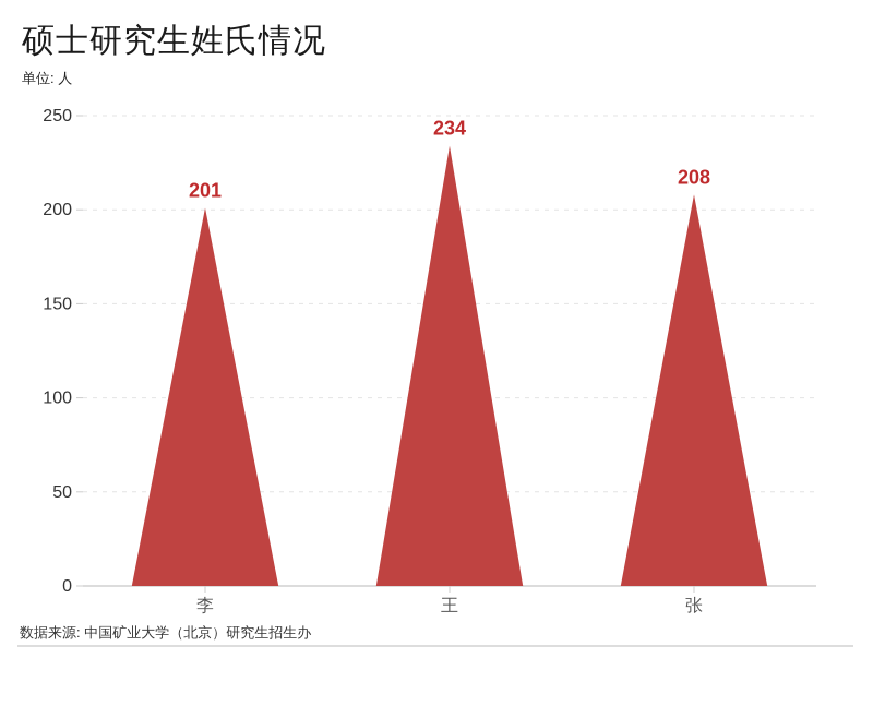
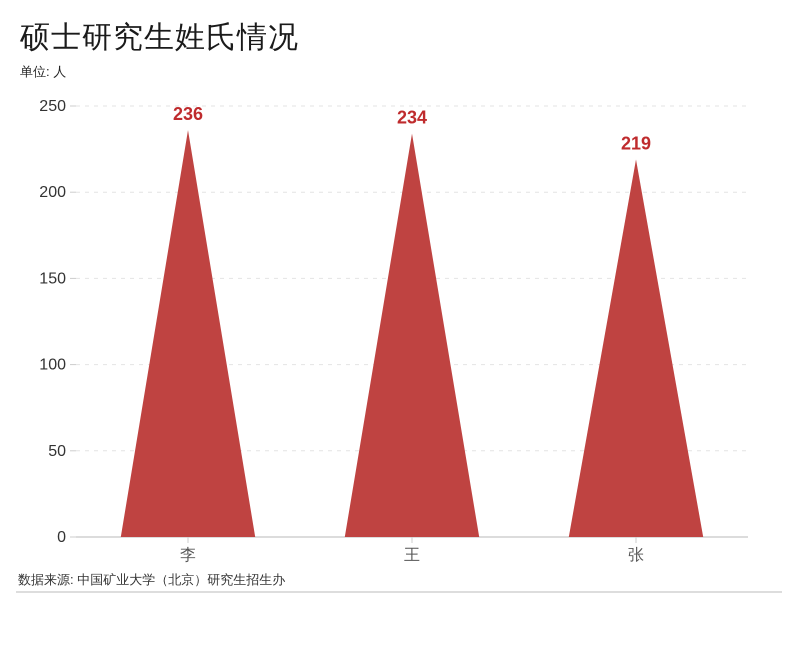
李: 201 -> 236
张: 208 -> 219
